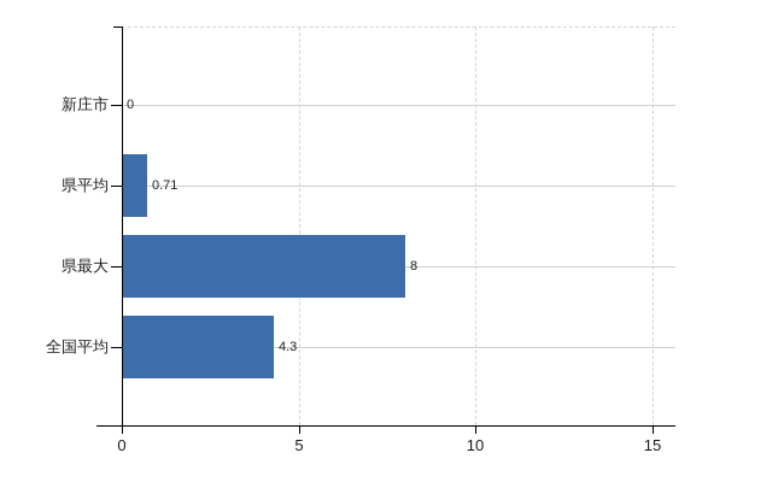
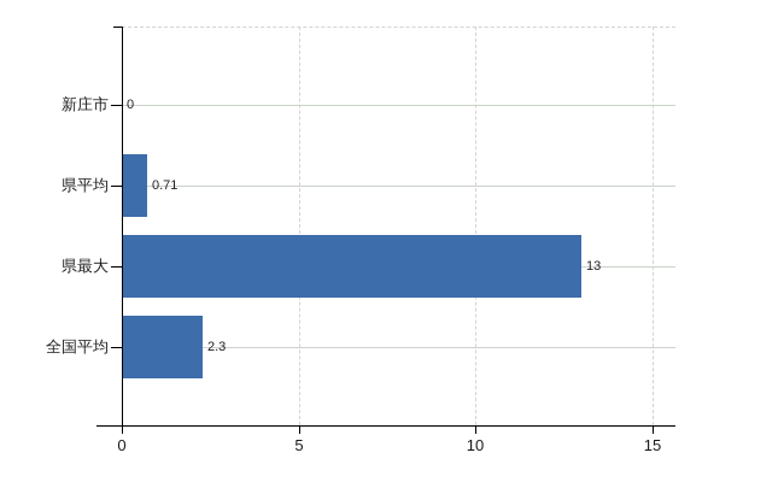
県最大: 8 -> 13
全国平均: 4.3 -> 2.3
